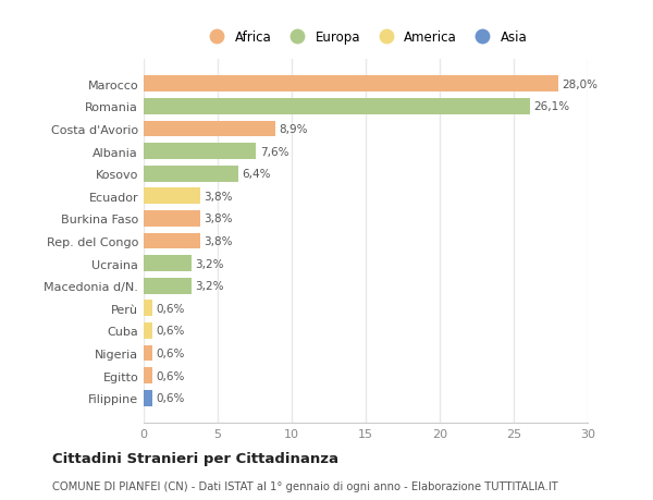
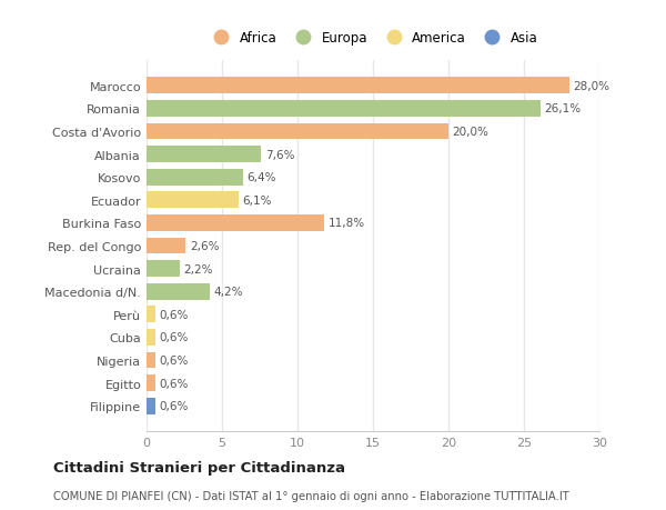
Costa d'Avorio: 8,9% -> 20,0%
Ecuador: 3,8% -> 6,1%
Burkina Faso: 3,8% -> 11,8%
Rep. del Congo: 3,8% -> 2,6%
Ucraina: 3,2% -> 2,2%
Macedonia d/N.: 3,2% -> 4,2%
